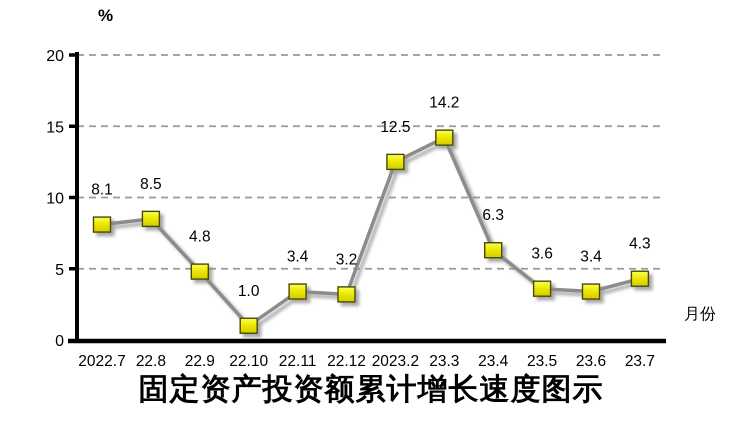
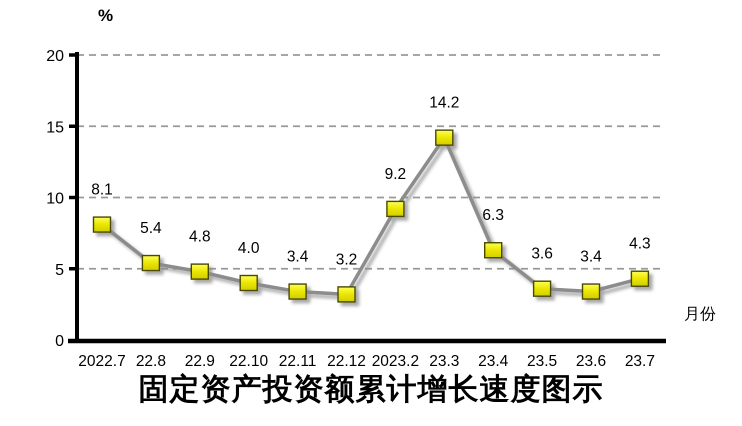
22.8: 8.5 -> 5.4
22.10: 1.0 -> 4.0
2023.2: 12.5 -> 9.2
